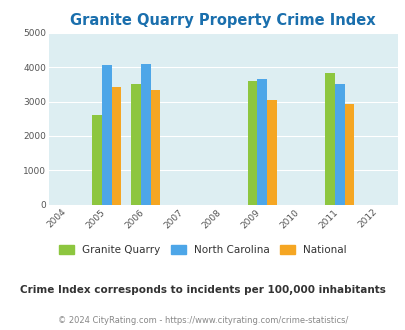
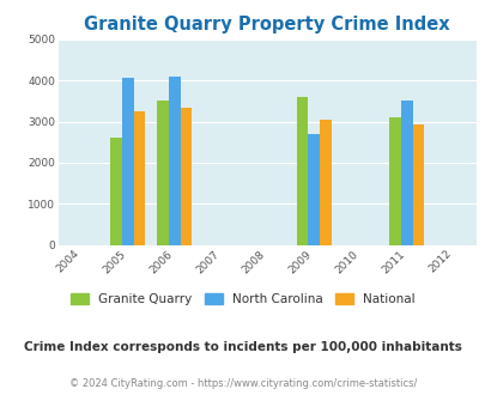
National/2005: 3430 -> 3250
North Carolina/2009: 3650 -> 2700
Granite Quarry/2011: 3830 -> 3100
